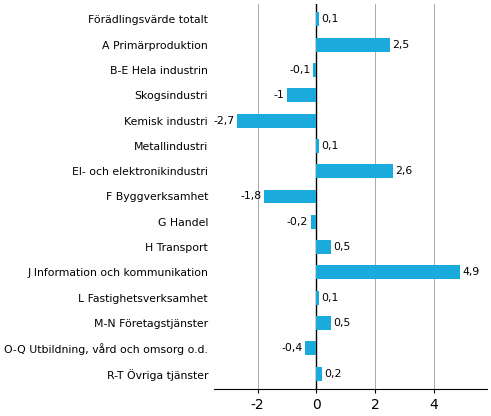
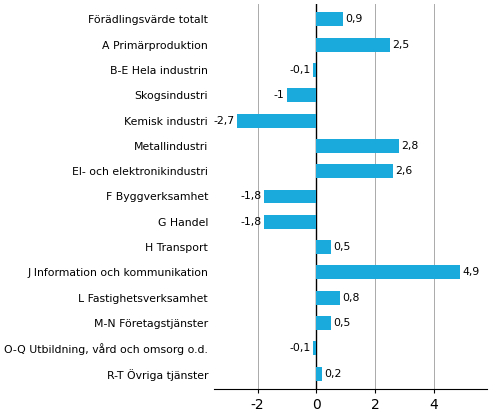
Förädlingsvärde totalt: 0,1 -> 0,9
Metallindustri: 0,1 -> 2,8
G Handel: -0,2 -> -1,8
L Fastighetsverksamhet: 0,1 -> 0,8
O-Q Utbildning, vård och omsorg o.d.: -0,4 -> -0,1
